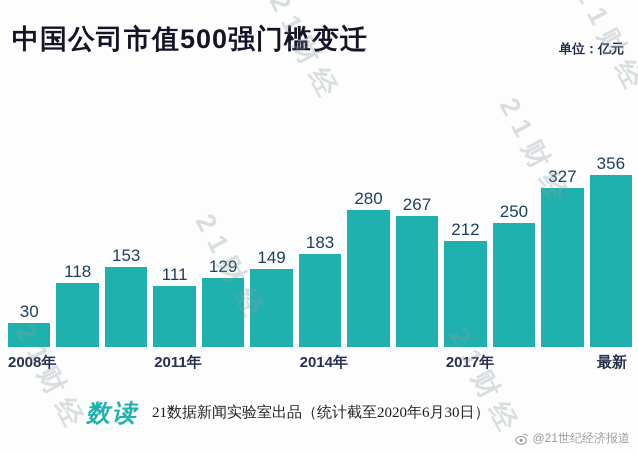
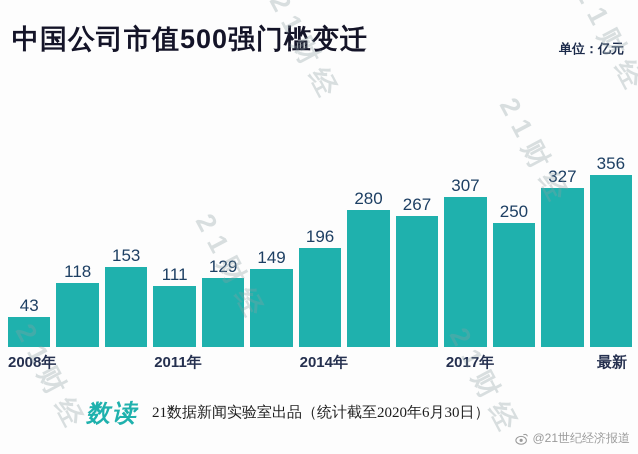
2008年: 30 -> 43
2014年: 183 -> 196
2017年: 212 -> 307
